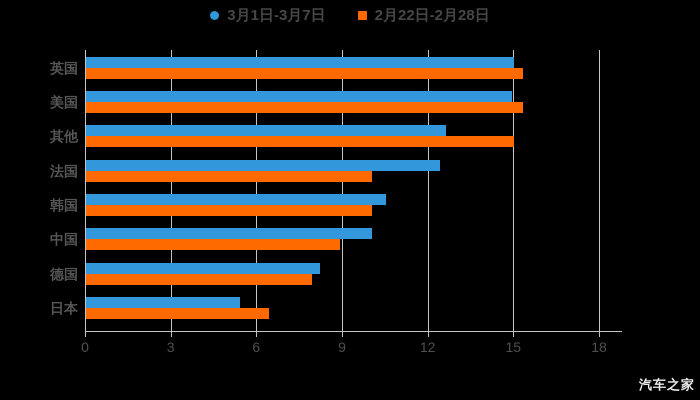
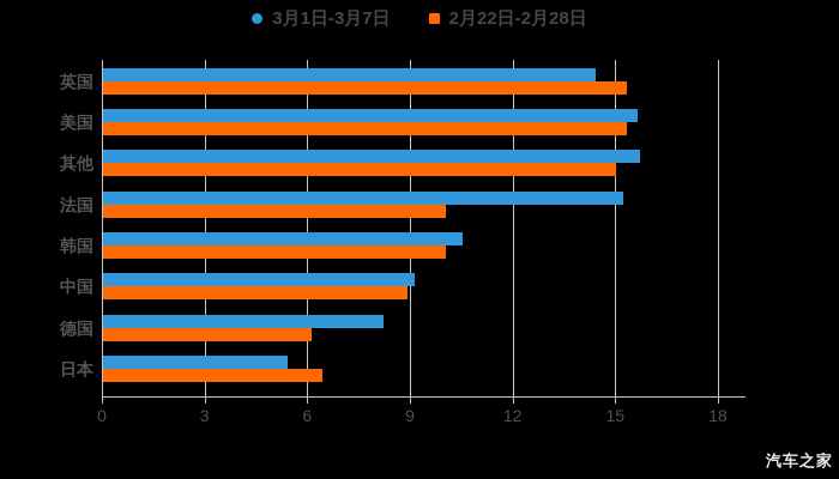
3月1日-3月7日/英国: 15.0 -> 14.4
3月1日-3月7日/美国: 14.9 -> 15.6
3月1日-3月7日/其他: 12.6 -> 15.7
3月1日-3月7日/法国: 12.4 -> 15.2
3月1日-3月7日/中国: 10.0 -> 9.1
2月22日-2月28日/德国: 7.9 -> 6.1
